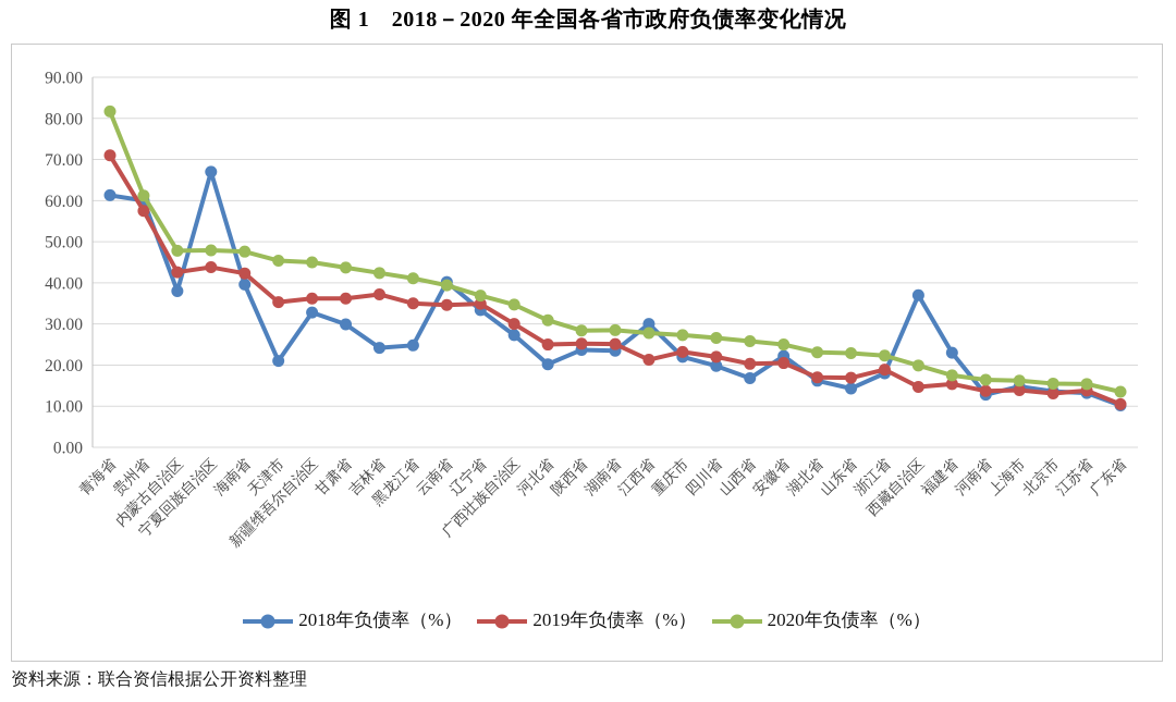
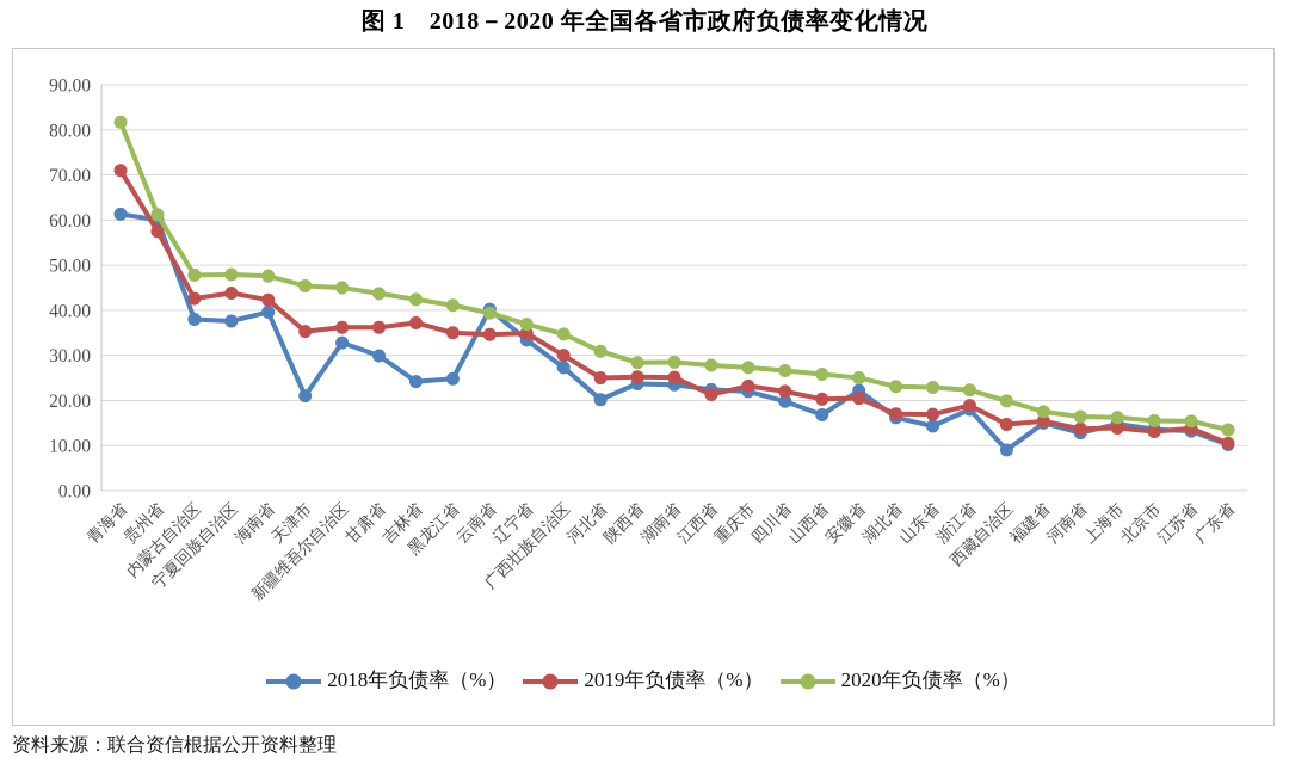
2018年负债率（%）/宁夏回族自治区: 67 -> 38
2018年负债率（%）/江西省: 30 -> 22
2018年负债率（%）/西藏自治区: 37 -> 9
2018年负债率（%）/福建省: 23 -> 15
